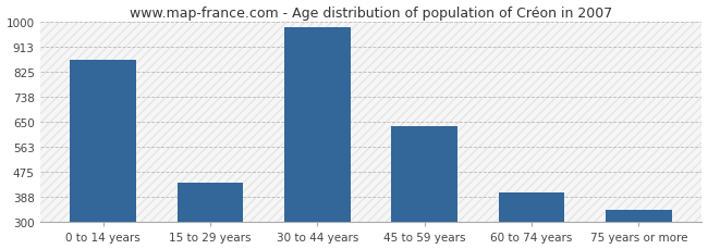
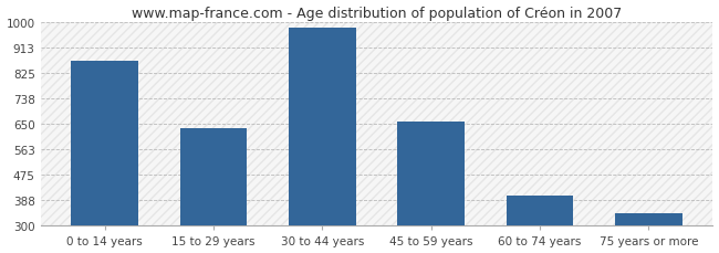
15 to 29 years: 440 -> 634
45 to 59 years: 635 -> 660
